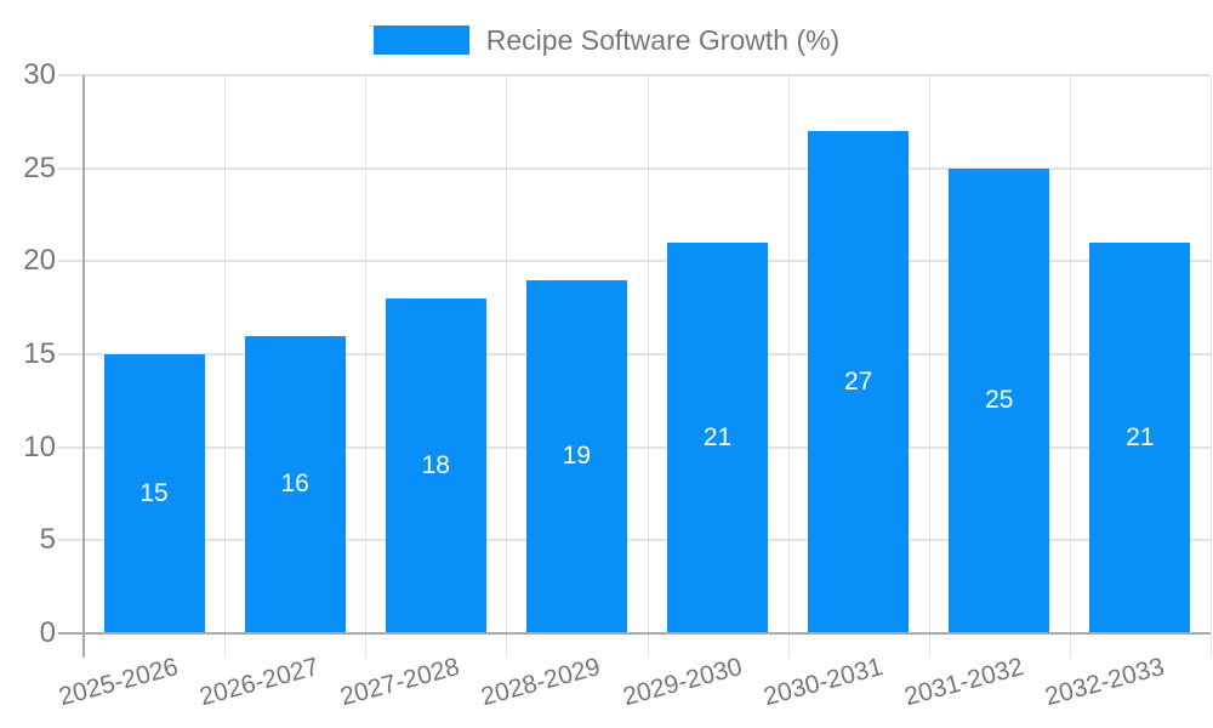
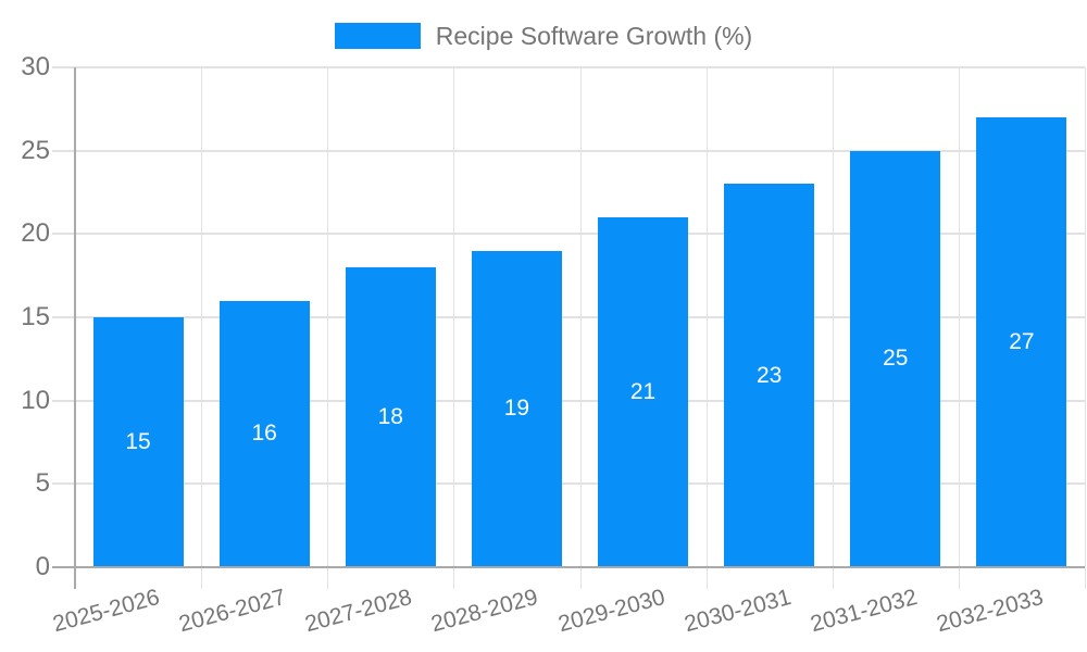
2030-2031: 27 -> 23
2032-2033: 21 -> 27
